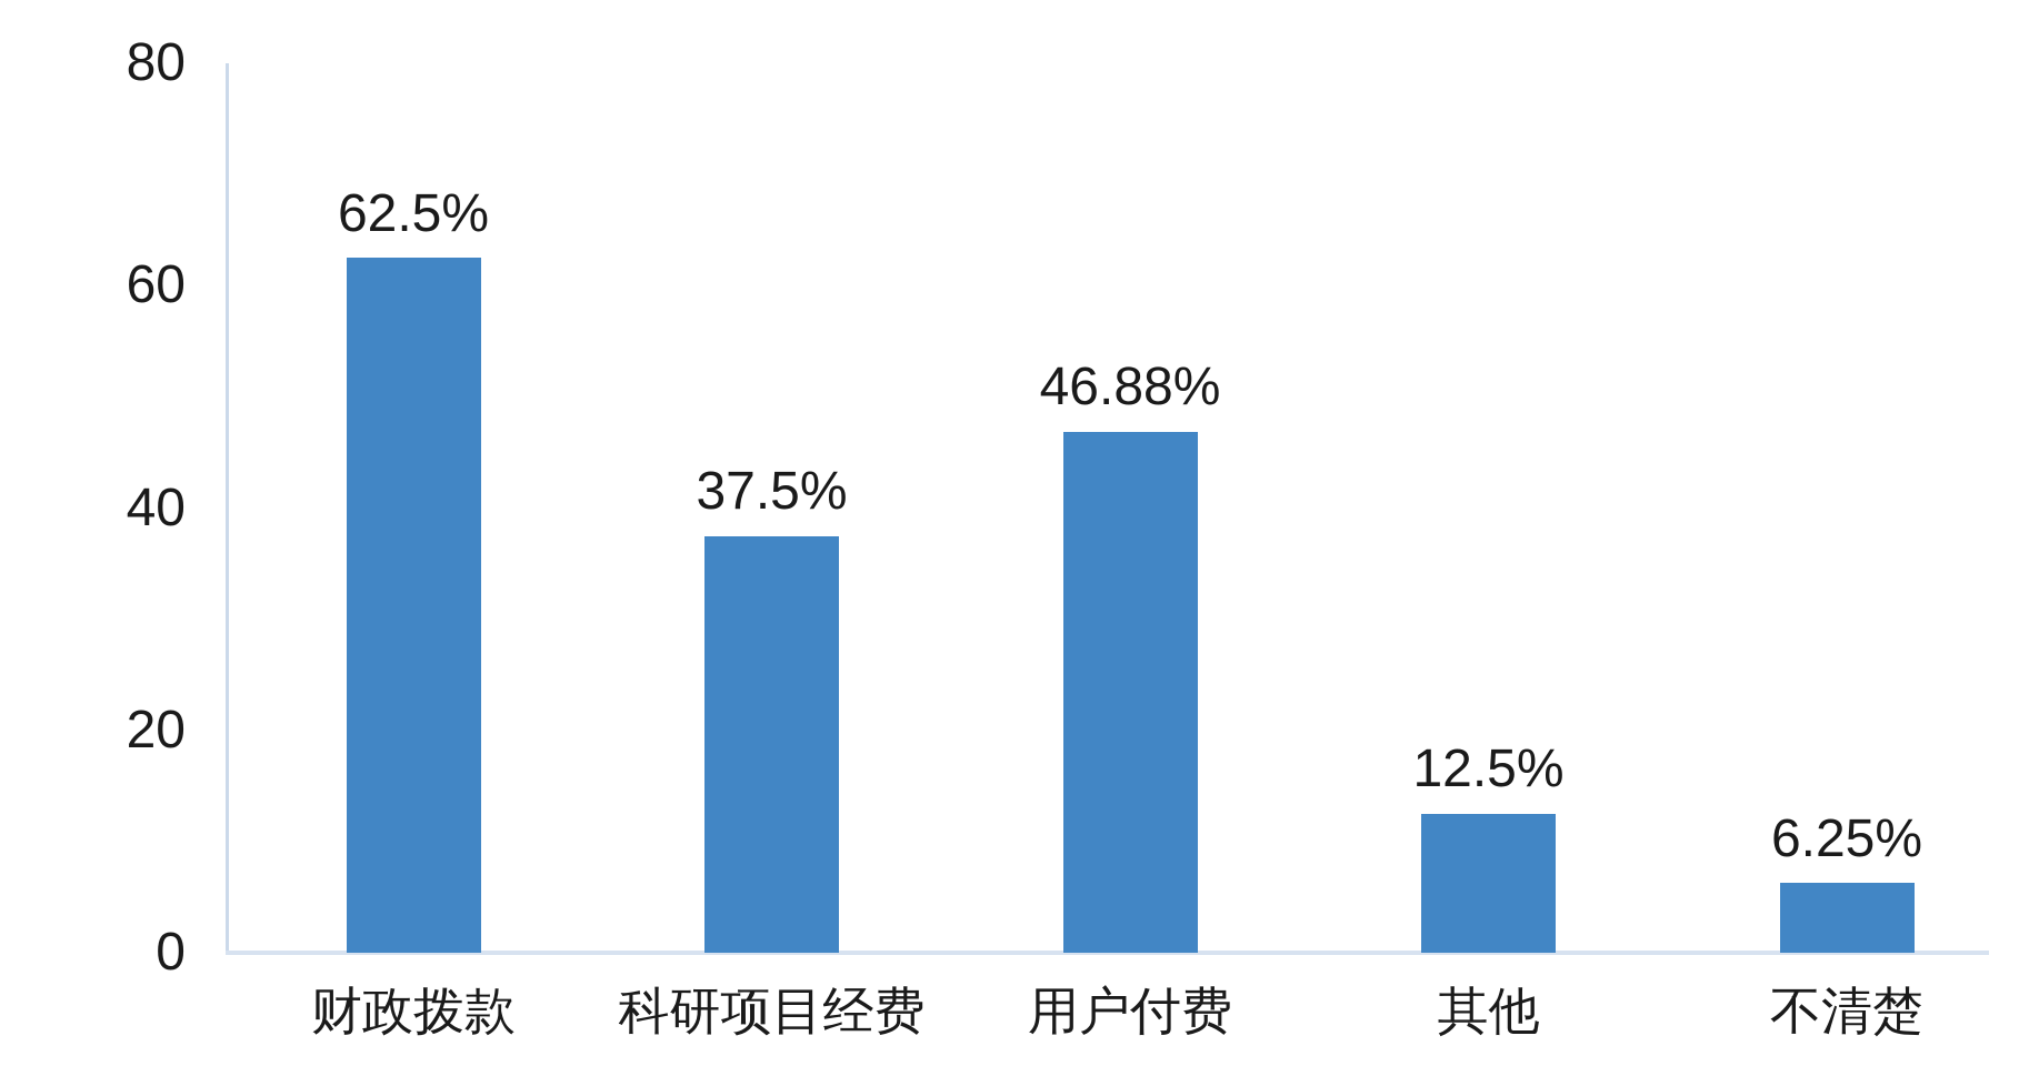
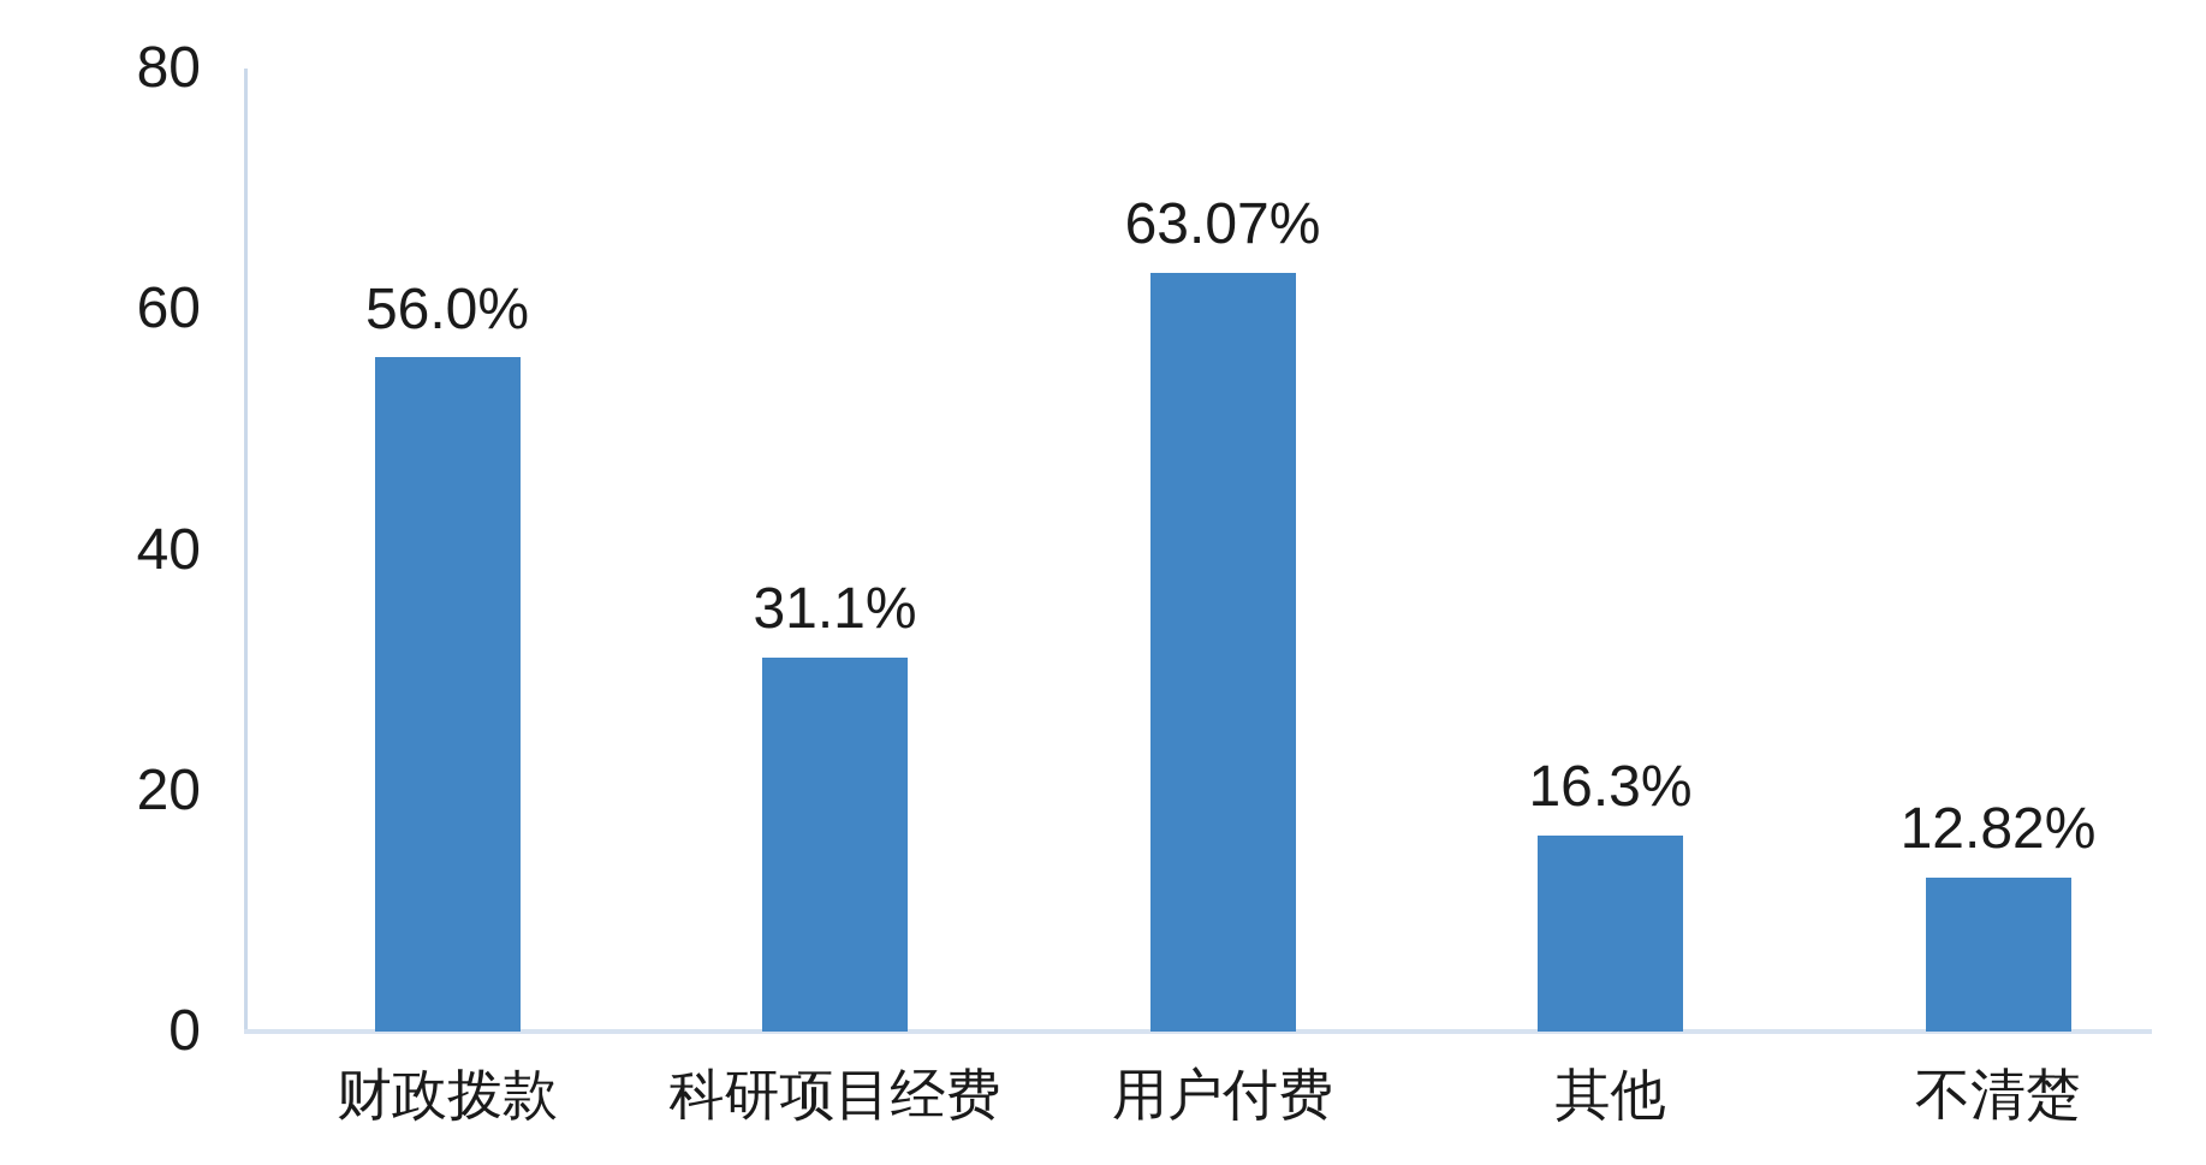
财政拨款: 62.5% -> 56.0%
科研项目经费: 37.5% -> 31.1%
用户付费: 46.88% -> 63.07%
其他: 12.5% -> 16.3%
不清楚: 6.25% -> 12.82%
